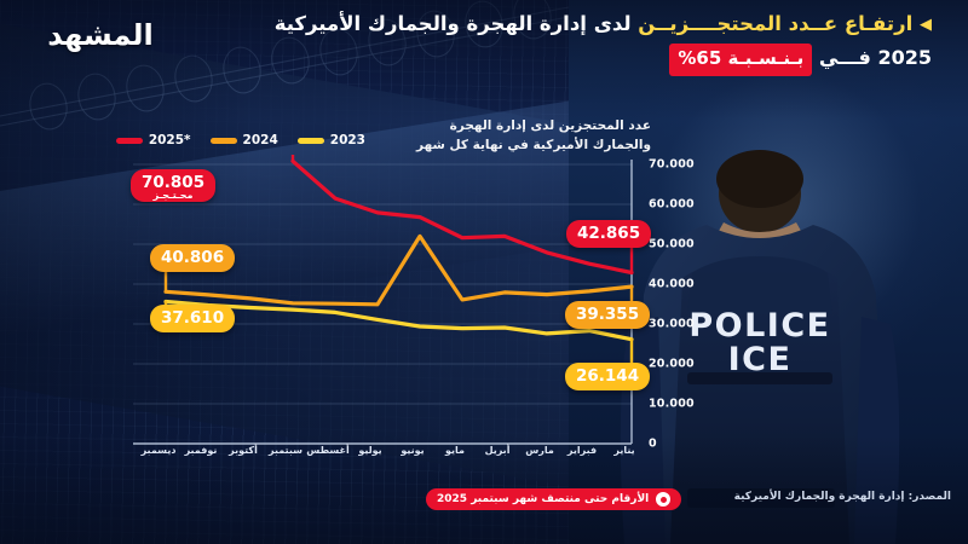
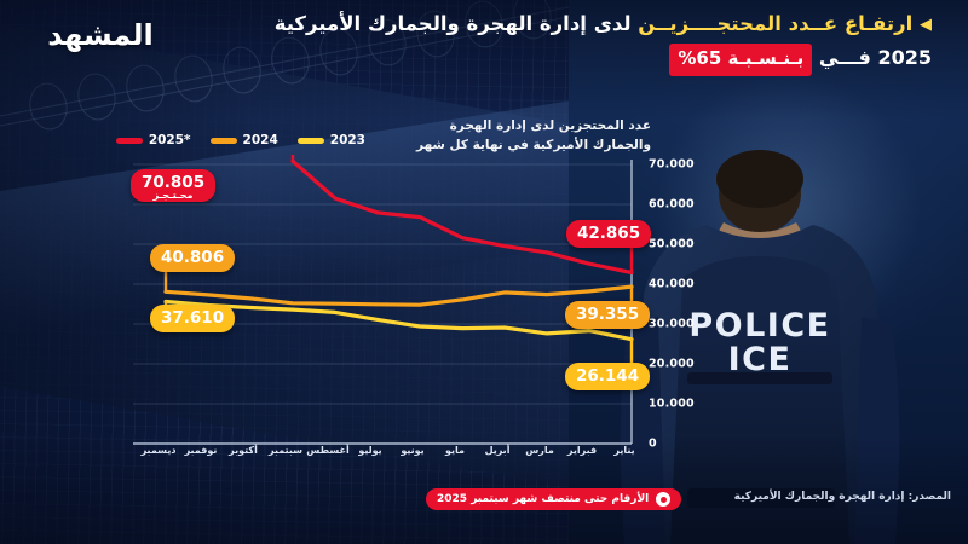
2025*/أبريل: 52000 -> 50000
2024/يونيو: 52000 -> 35000
